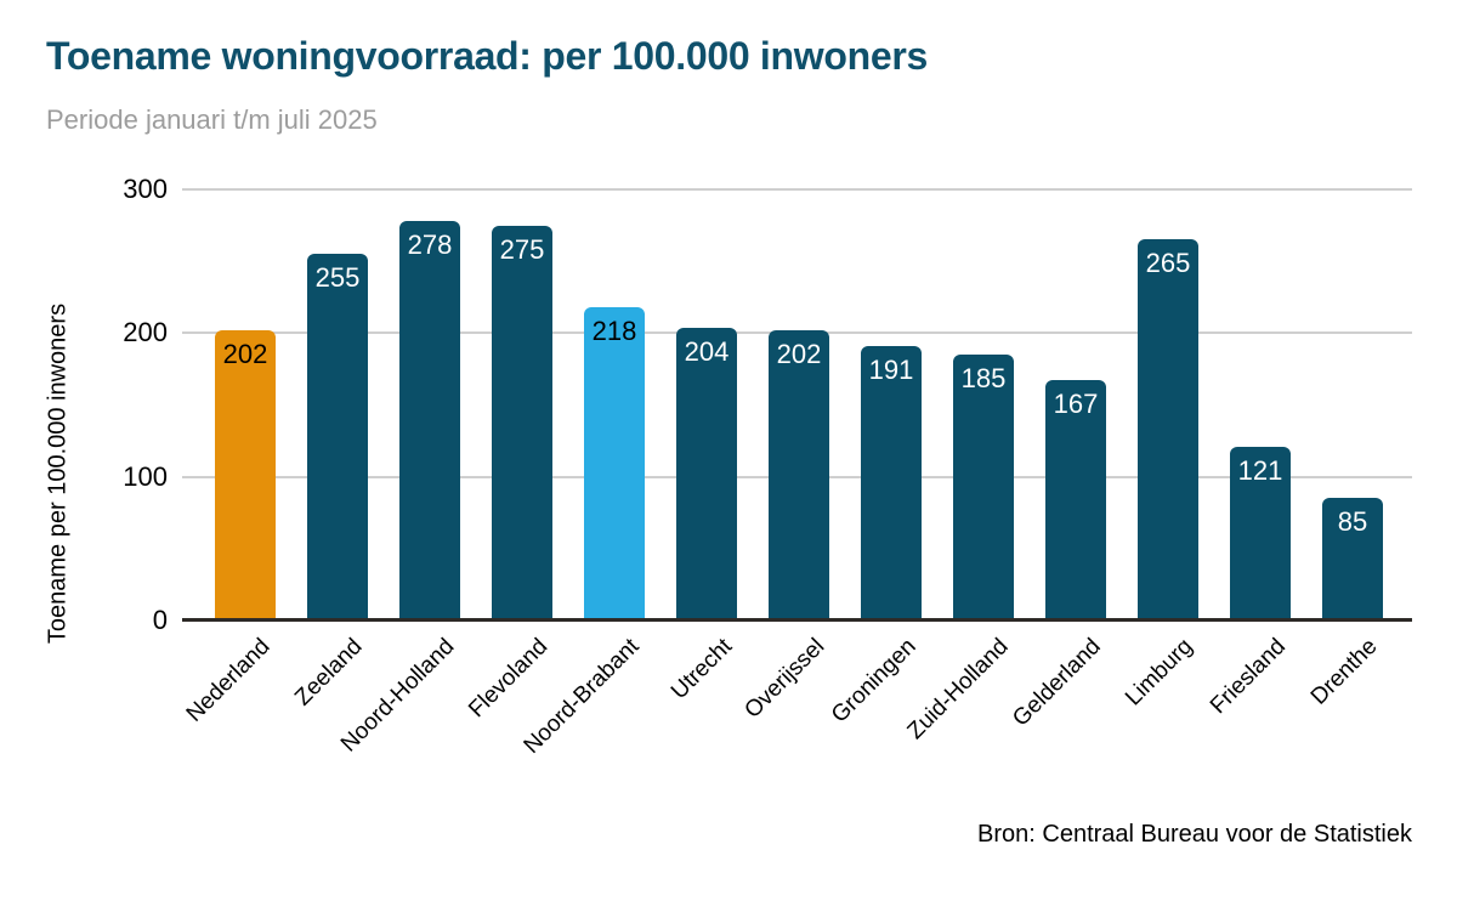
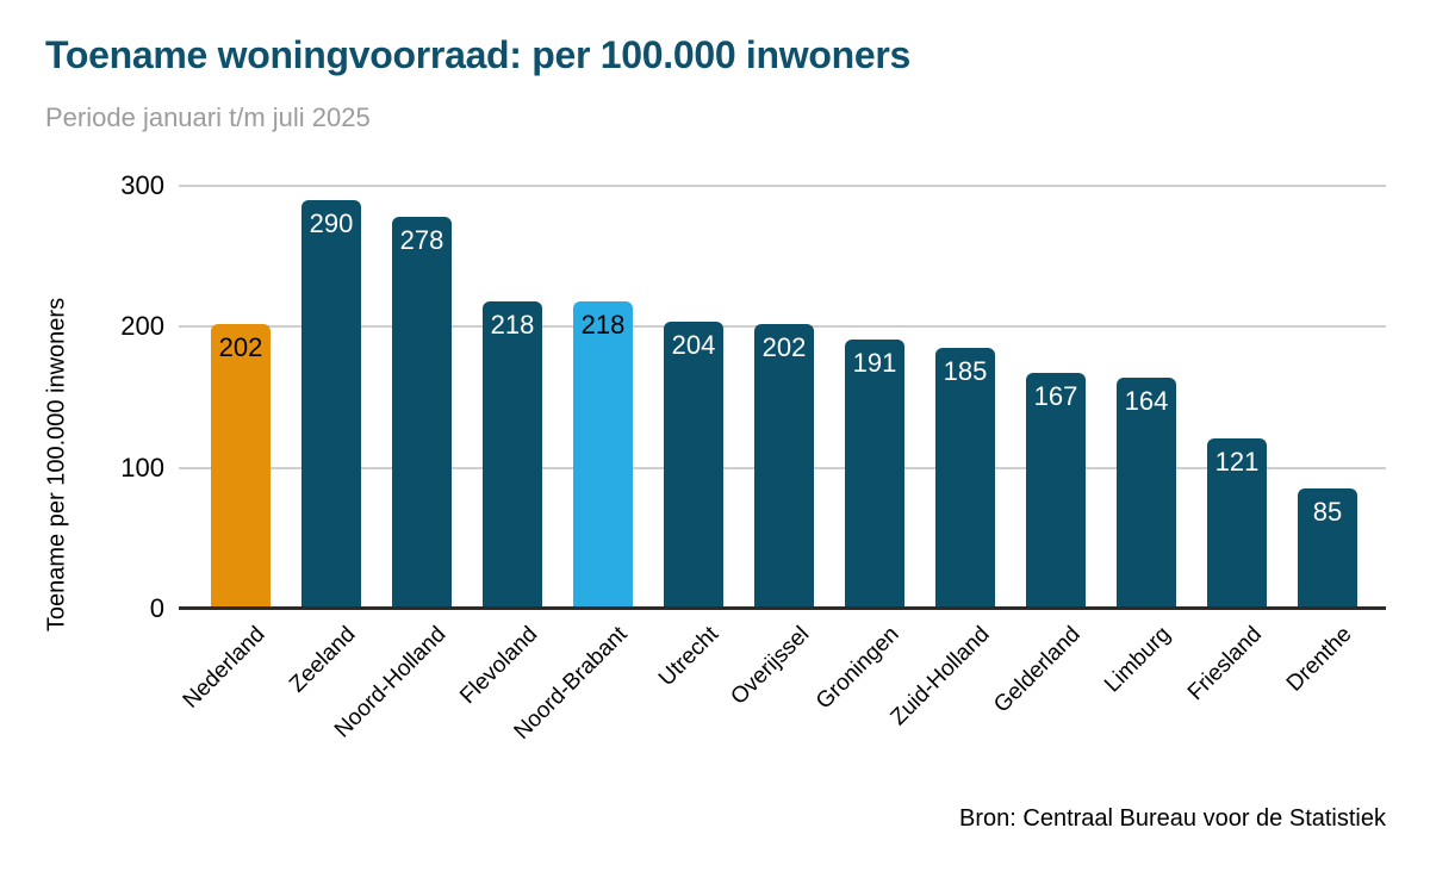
Zeeland: 255 -> 290
Flevoland: 275 -> 218
Limburg: 265 -> 164
